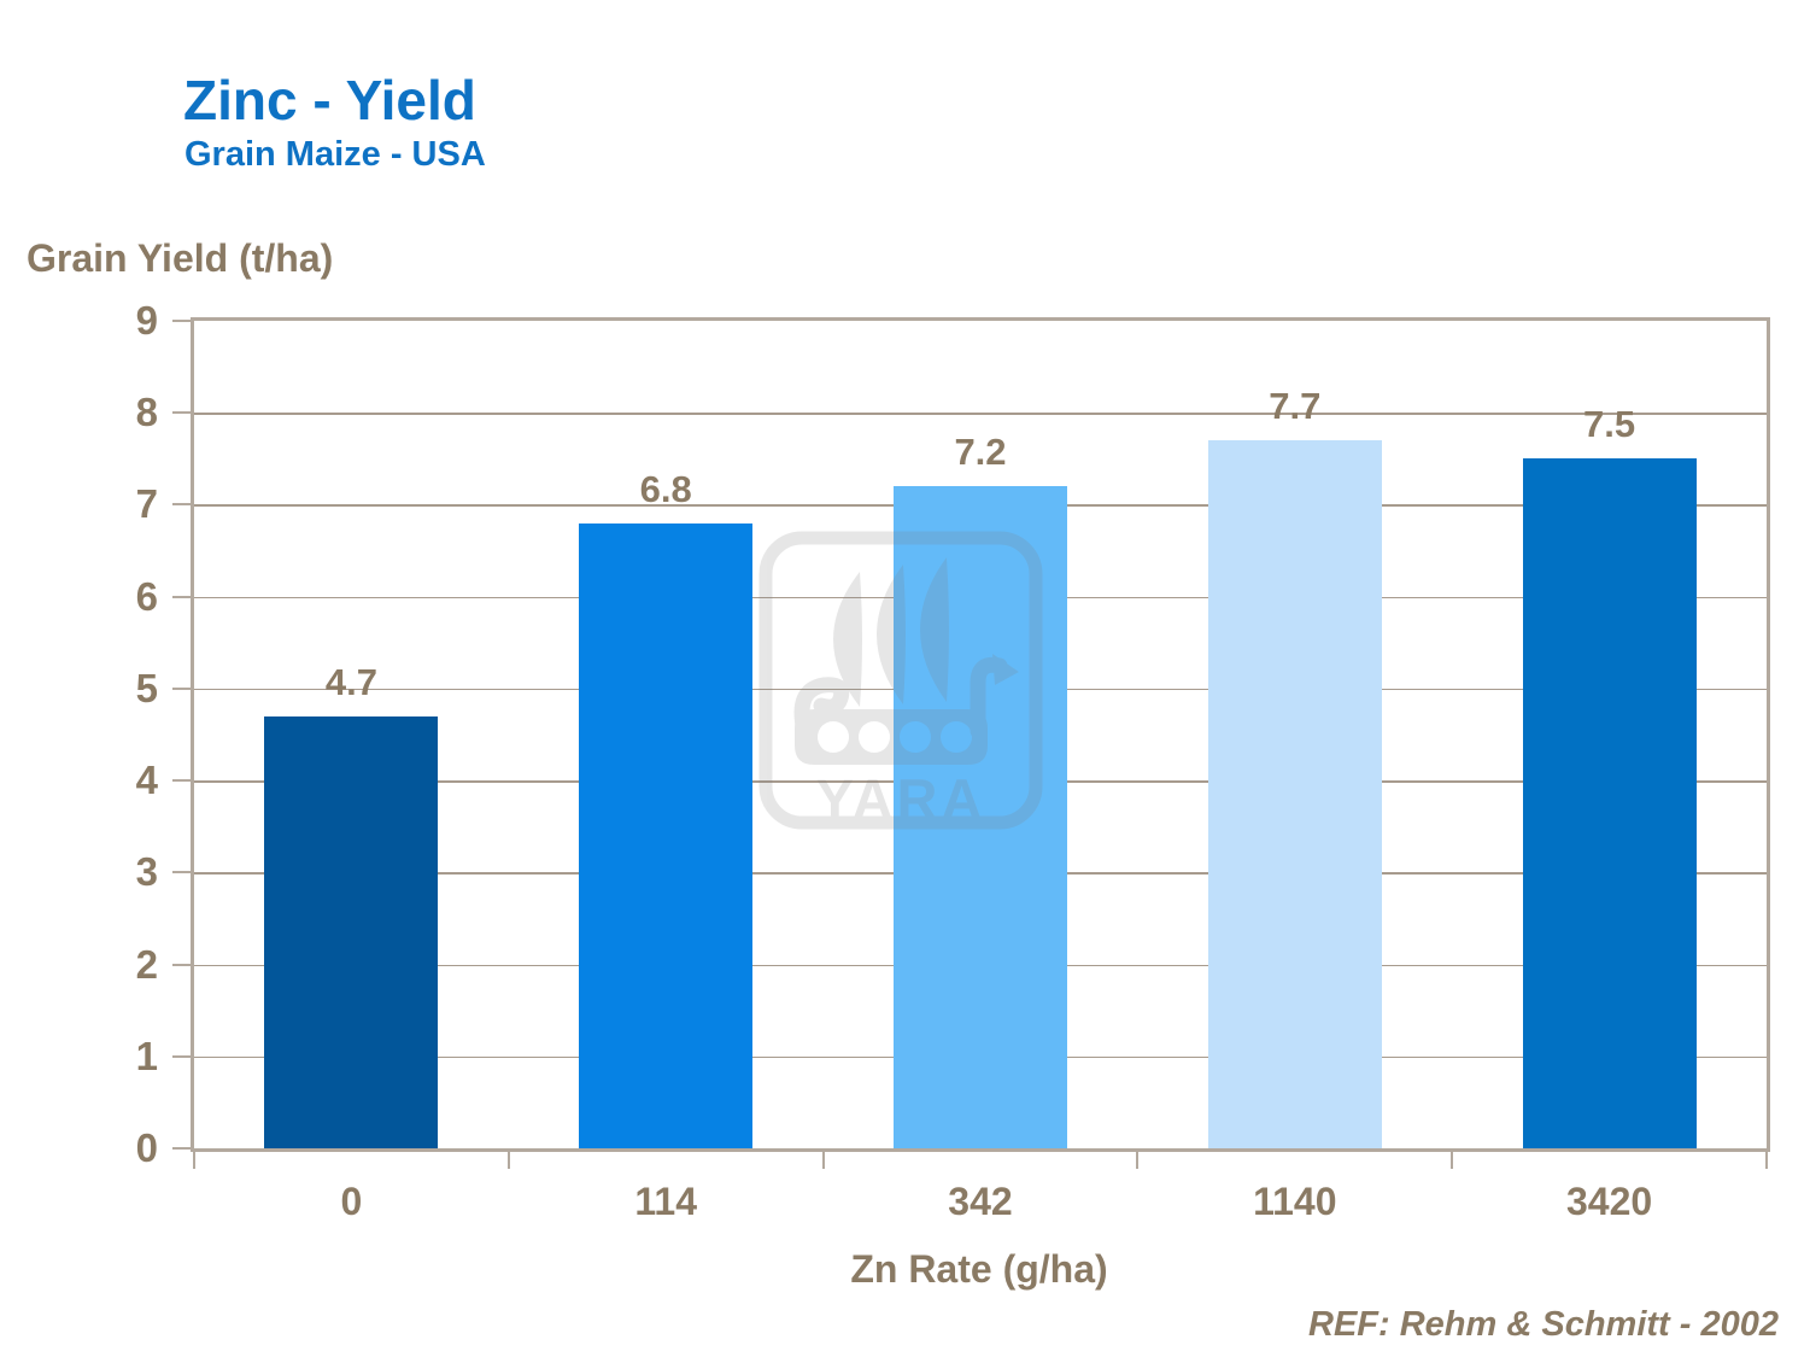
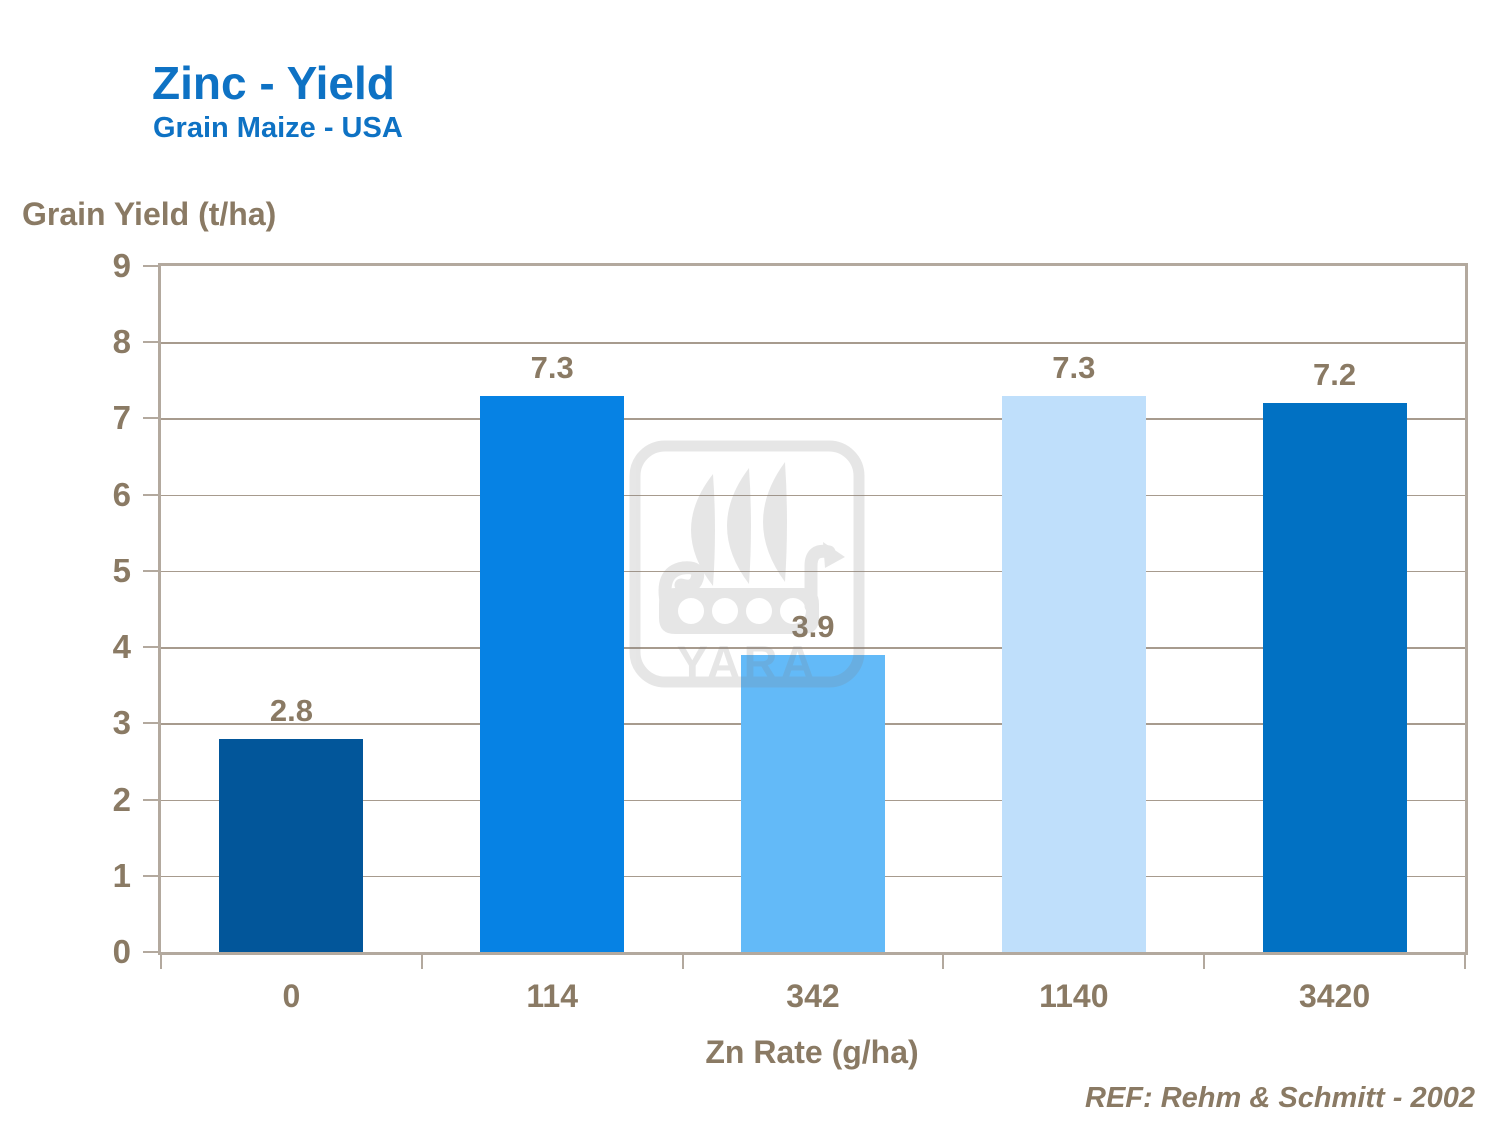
0: 4.7 -> 2.8
114: 6.8 -> 7.3
342: 7.2 -> 3.9
1140: 7.7 -> 7.3
3420: 7.5 -> 7.2
